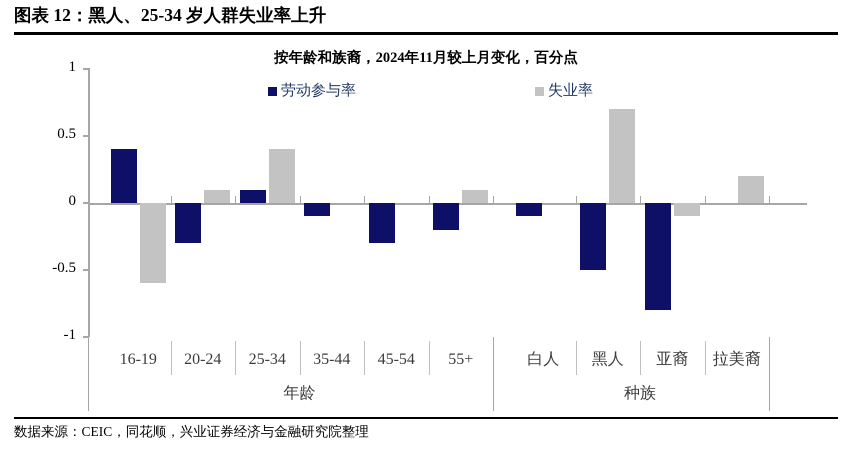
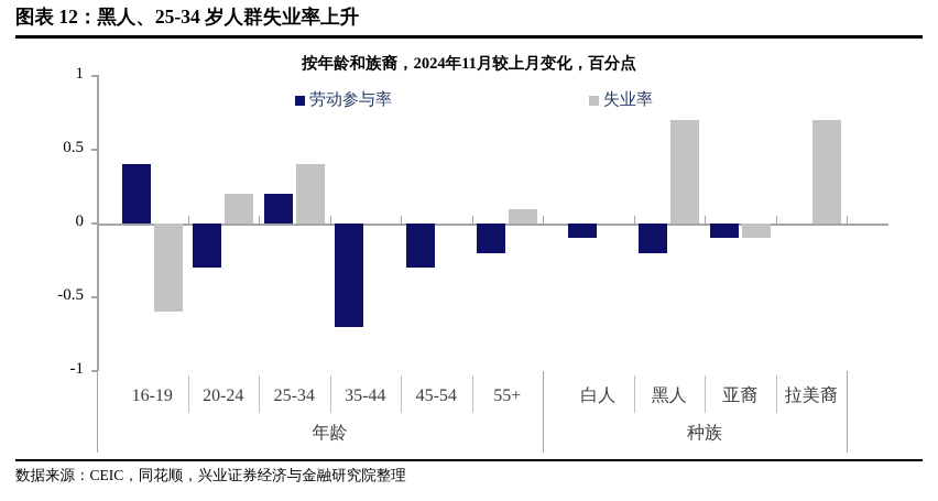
失业率/20-24: 0.1 -> 0.2
劳动参与率/25-34: 0.1 -> 0.2
劳动参与率/35-44: -0.1 -> -0.7
劳动参与率/黑人: -0.5 -> -0.2
劳动参与率/亚裔: -0.8 -> -0.1
失业率/拉美裔: 0.2 -> 0.7
